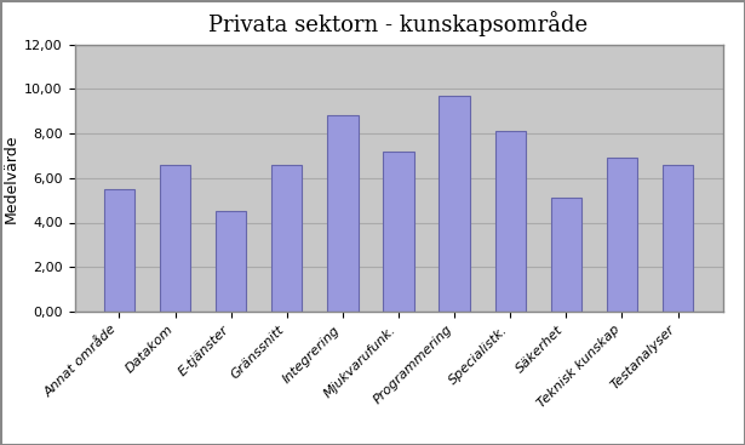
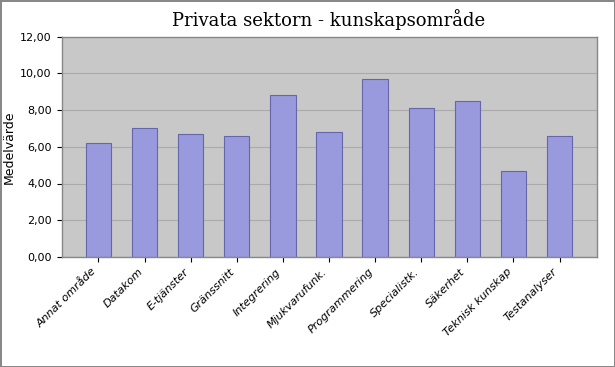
Annat område: 5,5 -> 6,2
Datakom: 6,6 -> 7,0
E-tjänster: 4,5 -> 6,7
Mjukvarufunk.: 7,2 -> 6,8
Säkerhet: 5,1 -> 8,5
Teknisk kunskap: 6,9 -> 4,7
